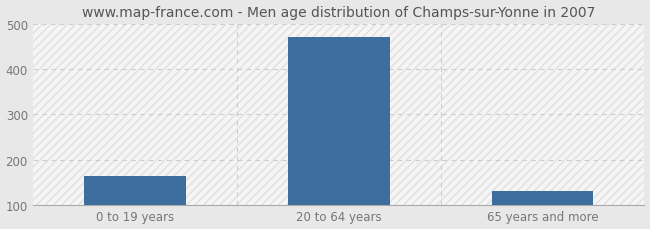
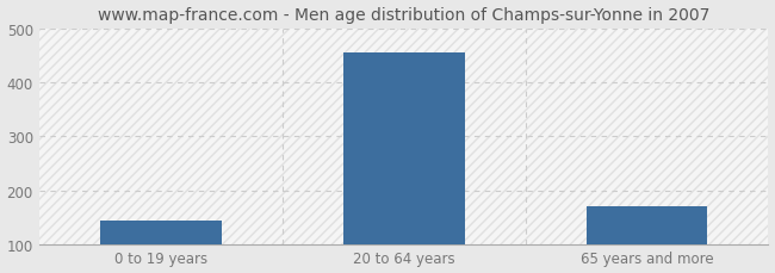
0 to 19 years: 163 -> 145
20 to 64 years: 470 -> 455
65 years and more: 130 -> 170
